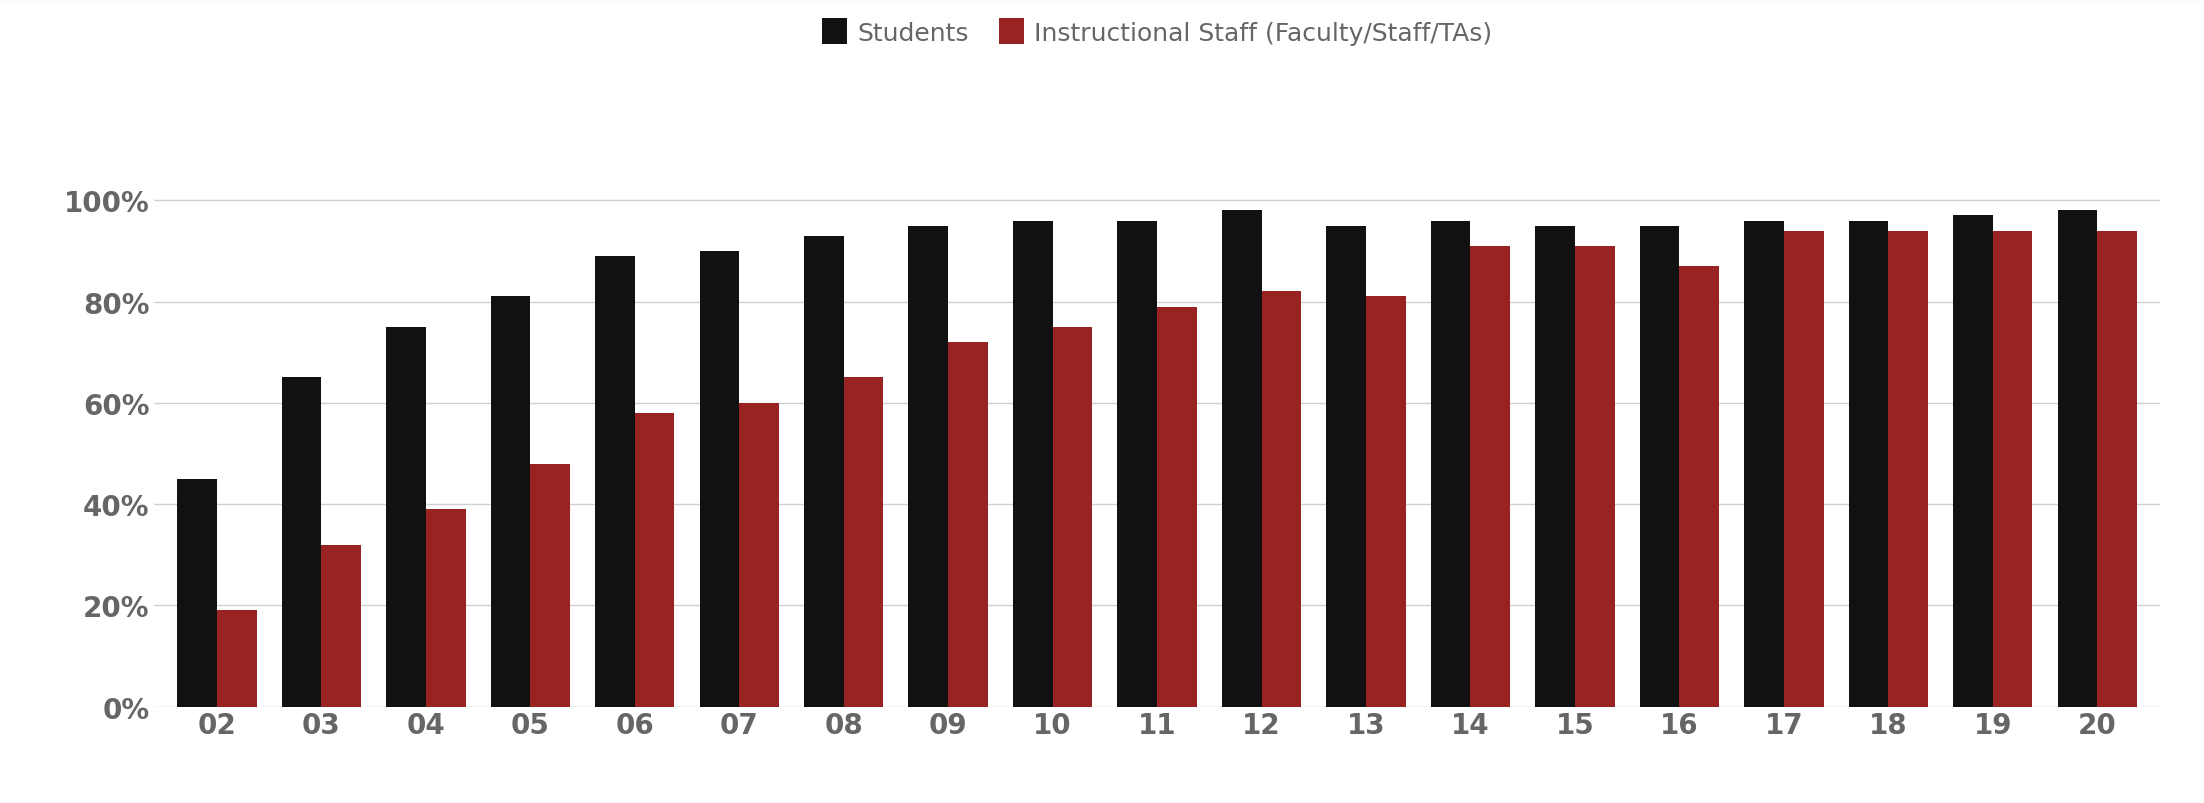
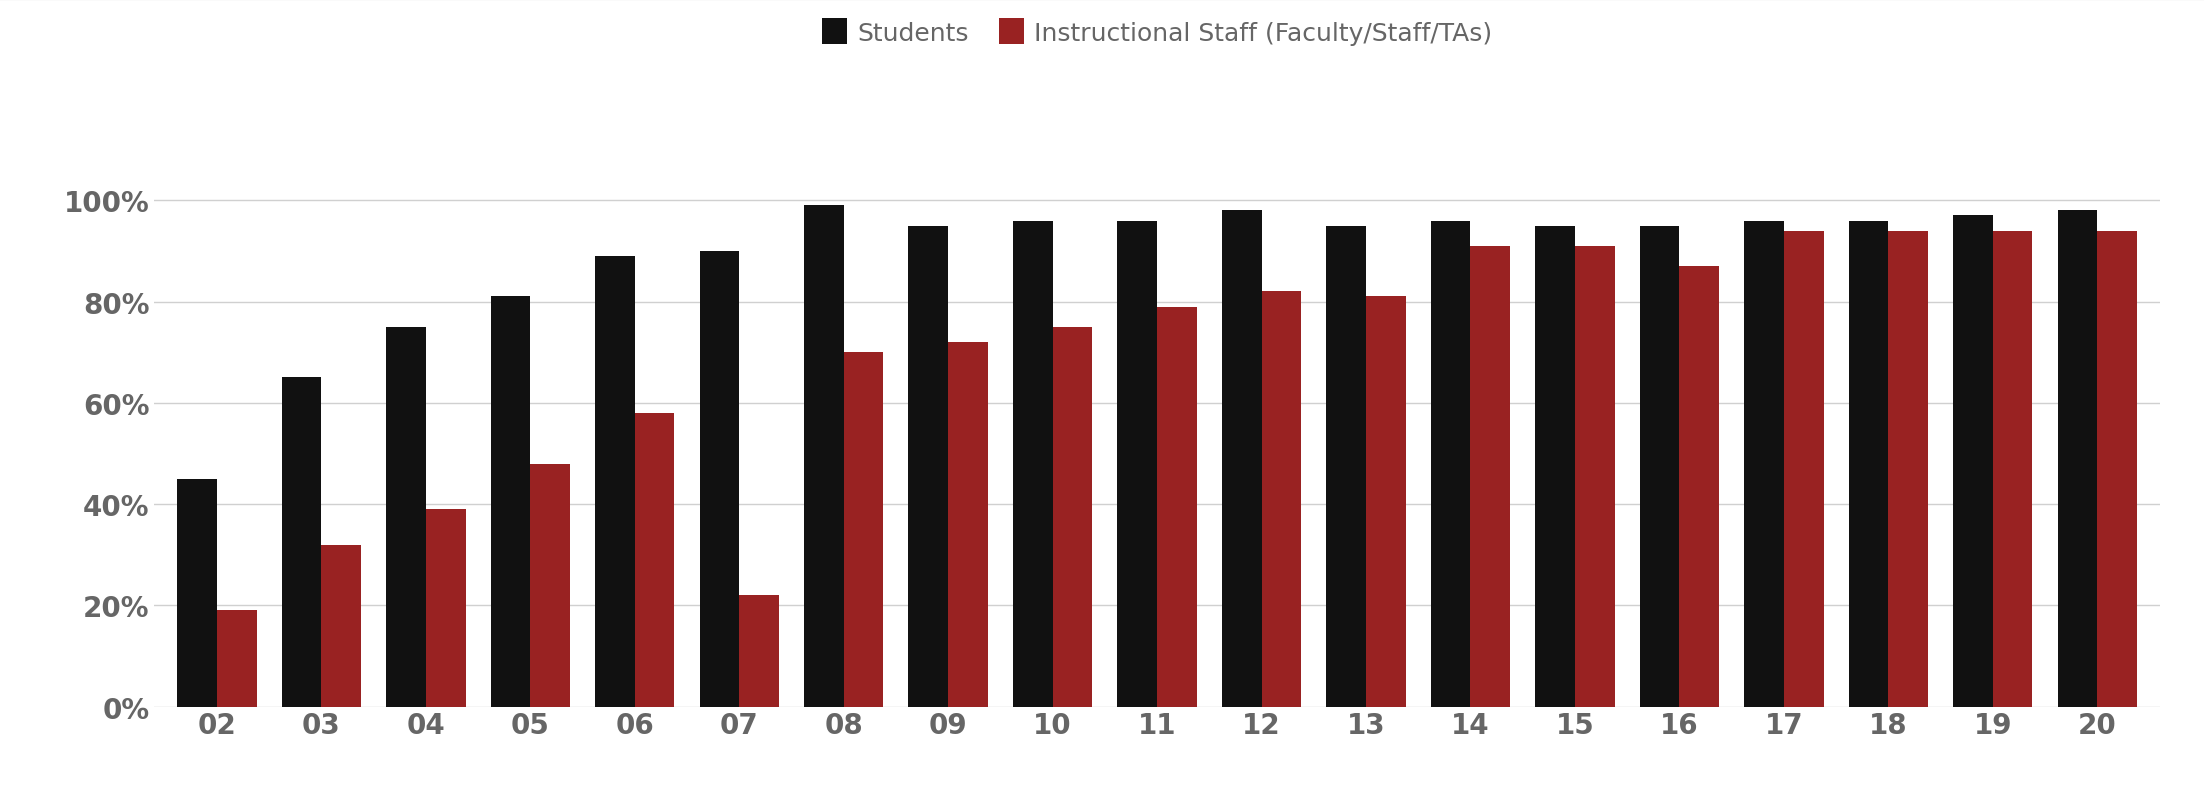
Instructional Staff (Faculty/Staff/TAs)/07: 60% -> 22%
Students/08: 93% -> 99%
Instructional Staff (Faculty/Staff/TAs)/08: 65% -> 70%
